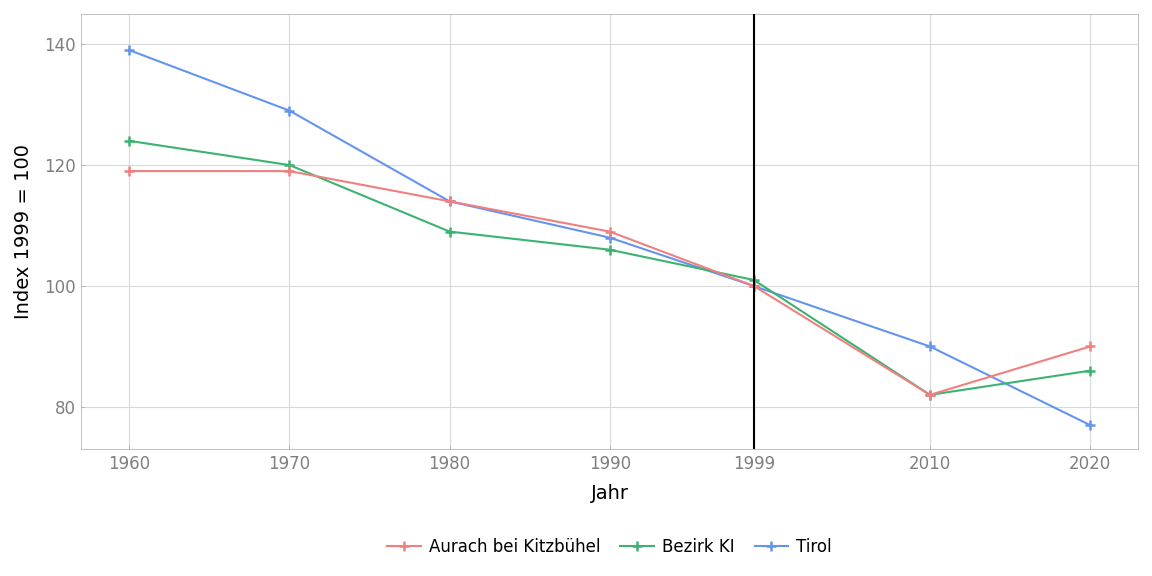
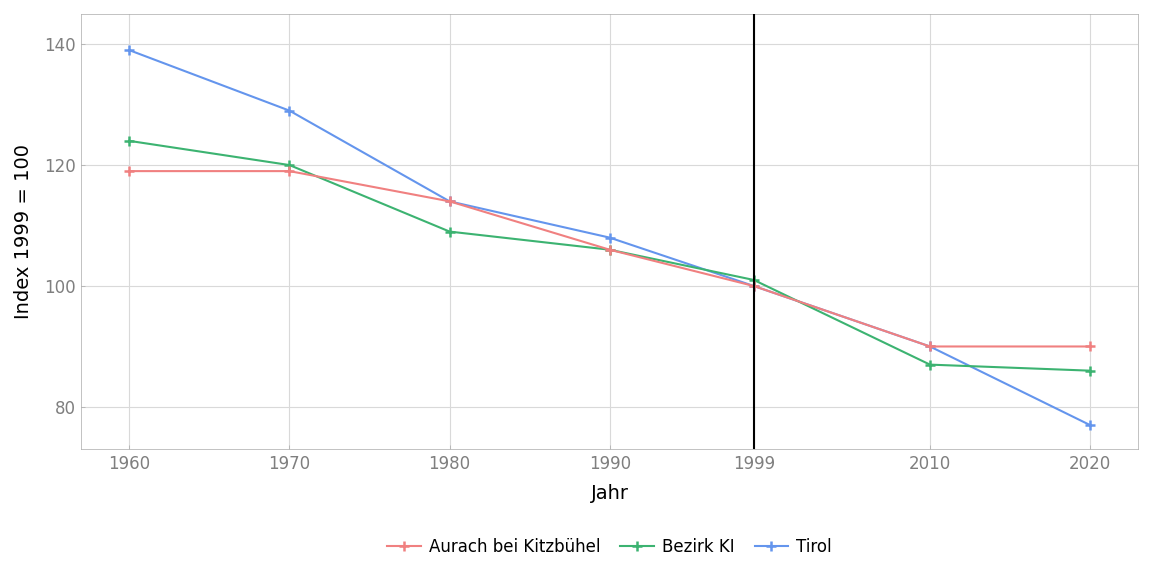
Aurach bei Kitzbühel/1990: 109 -> 106
Aurach bei Kitzbühel/2010: 82 -> 90
Bezirk KI/2010: 82 -> 87
